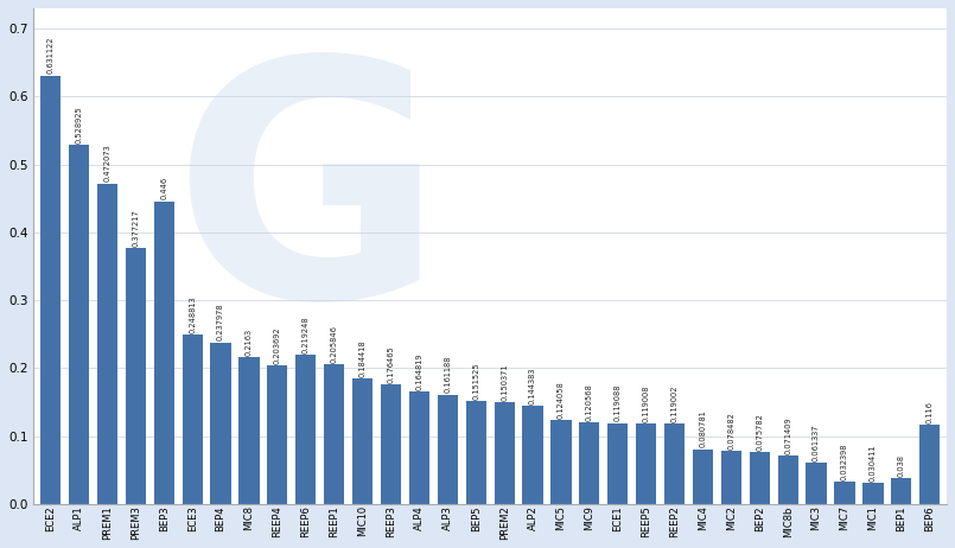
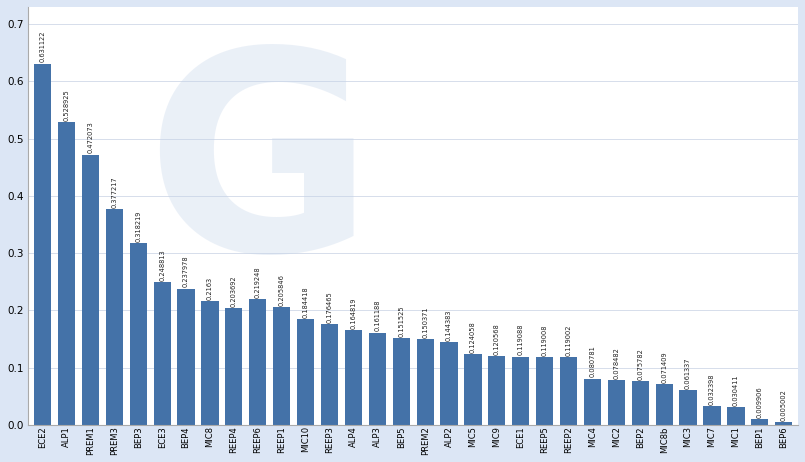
BEP3: 0.446 -> 0.318
BEP1: 0.038 -> 0.010
BEP6: 0.116 -> 0.005
